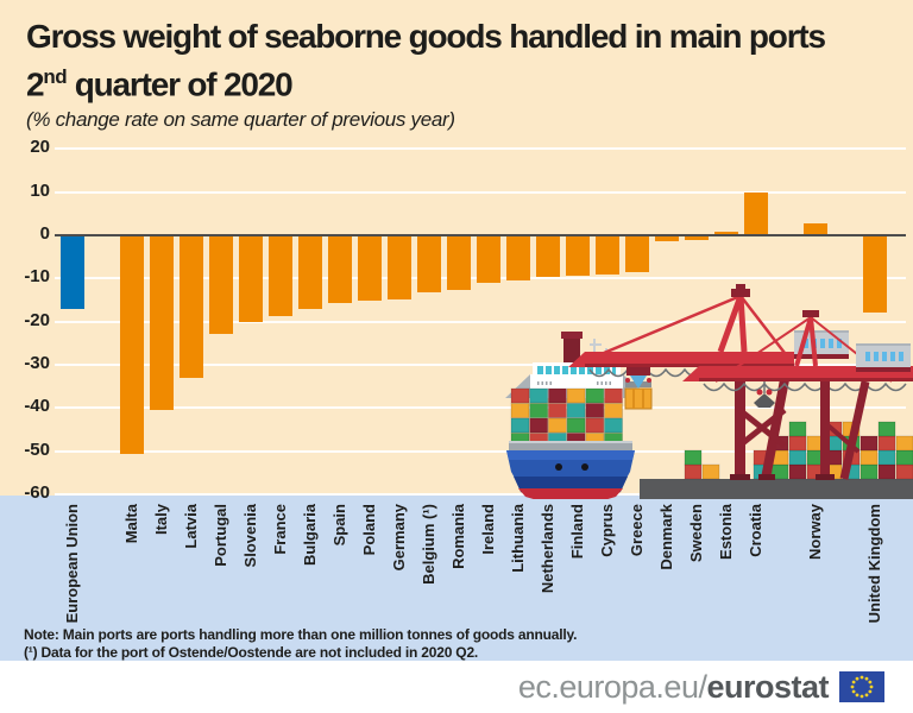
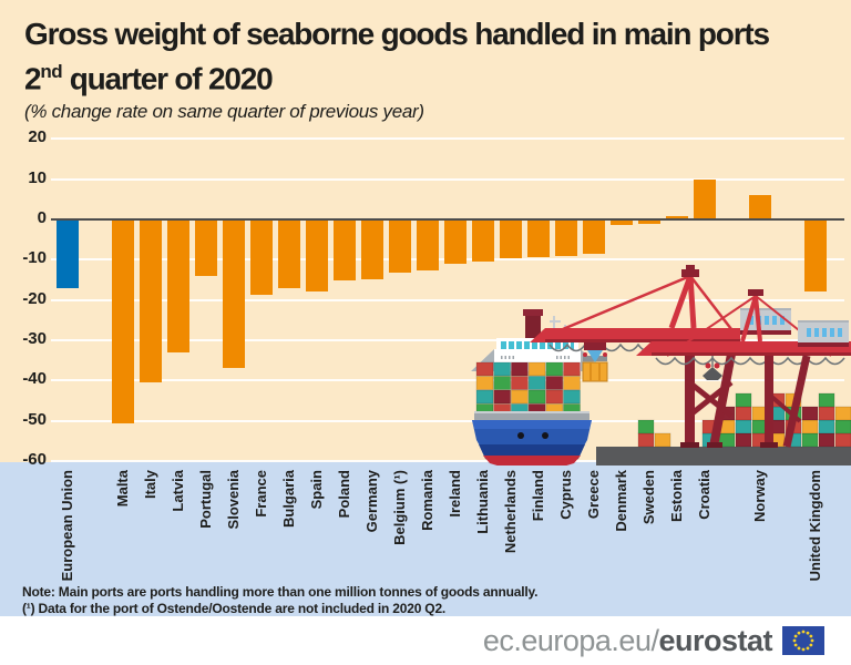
Portugal: -23 -> -14
Slovenia: -20 -> -37
Spain: -16 -> -18
Norway: 3 -> 6
